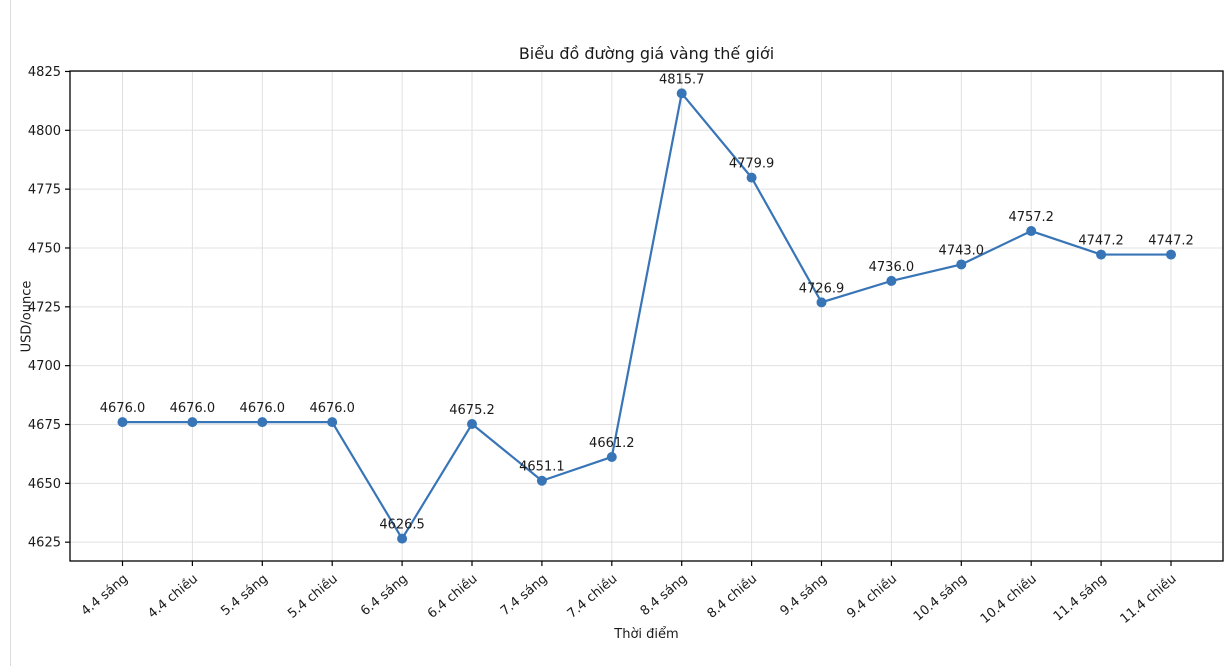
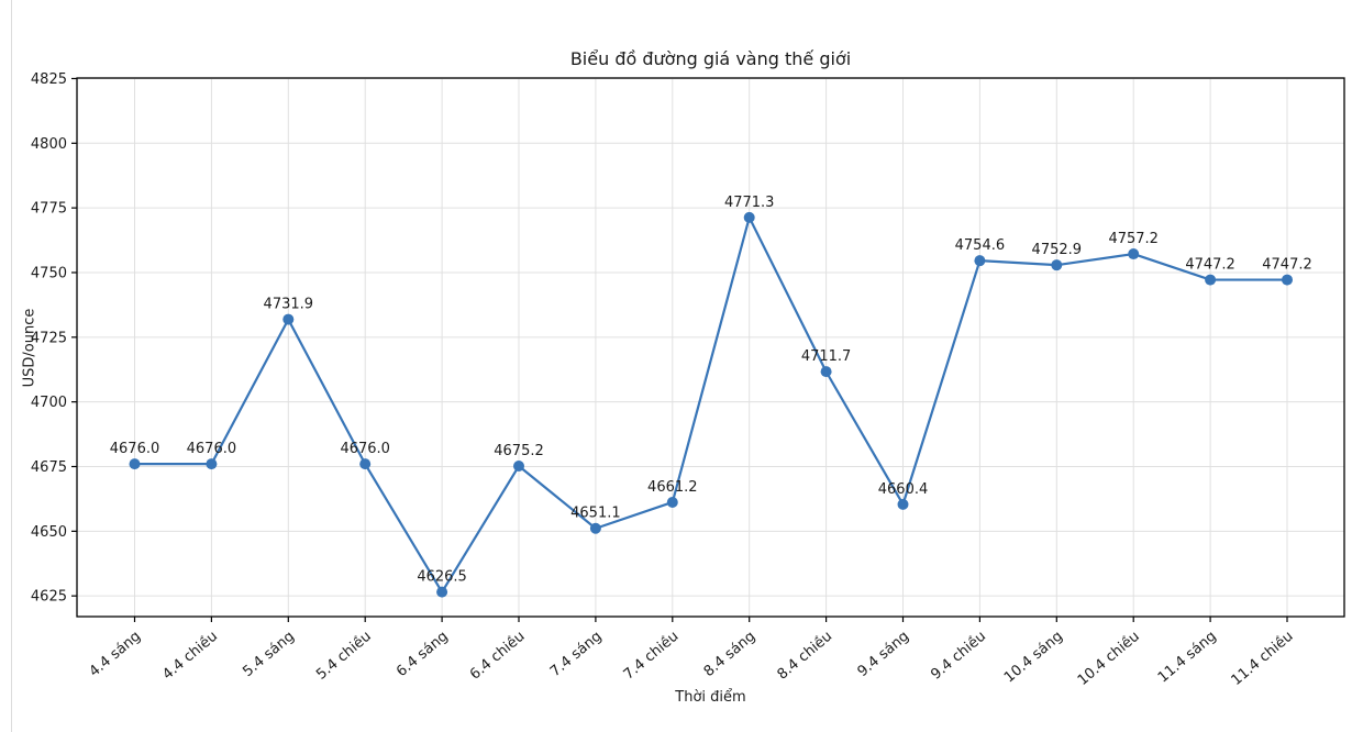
5.4 sáng: 4676.0 -> 4731.9
8.4 sáng: 4815.7 -> 4771.3
8.4 chiều: 4779.9 -> 4711.7
9.4 sáng: 4726.9 -> 4660.4
9.4 chiều: 4736.0 -> 4754.6
10.4 sáng: 4743.0 -> 4752.9
